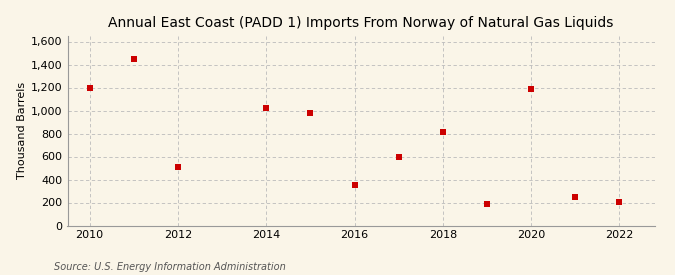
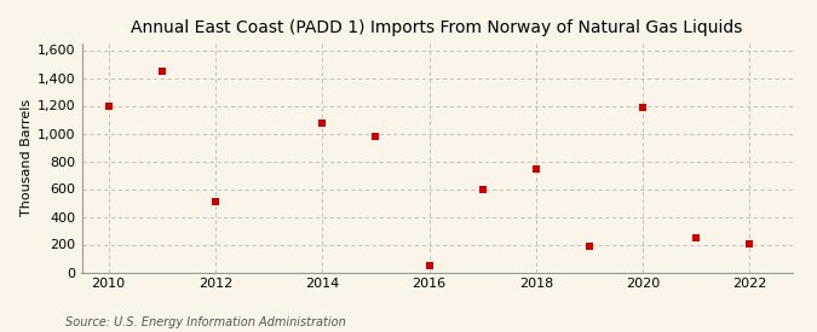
2014: 1,020 -> 1,070
2016: 350 -> 50
2018: 810 -> 740
